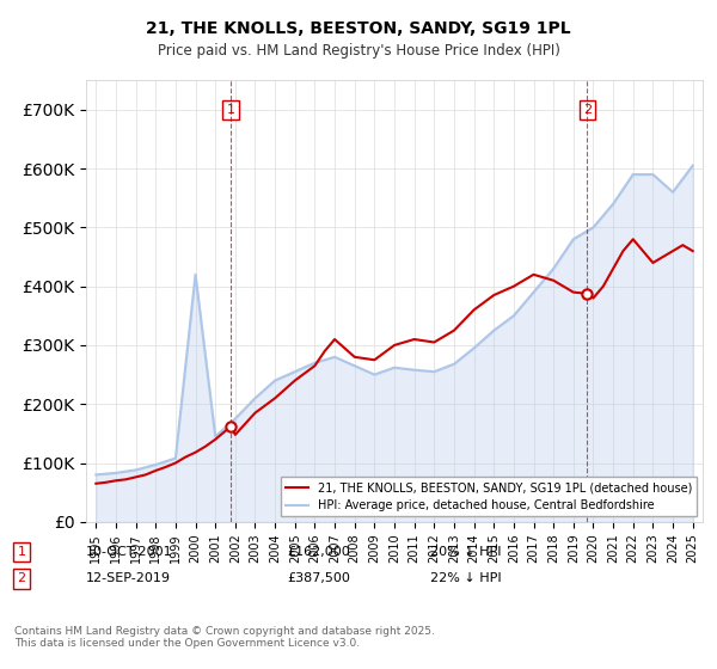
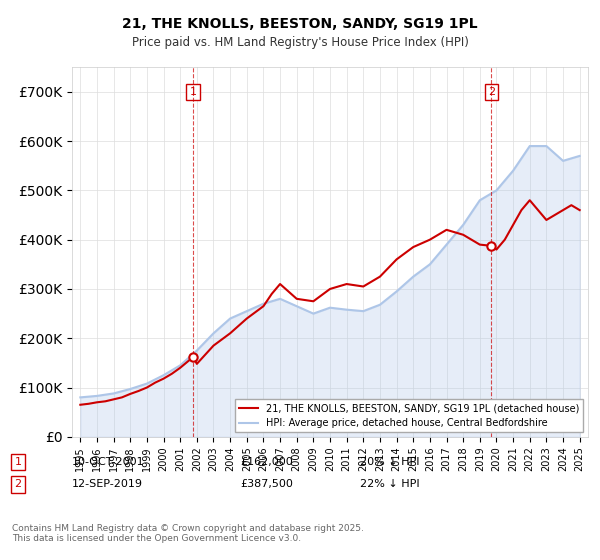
HPI: Average price, detached house, Central Bedfordshire/2000: £420K -> £125K
HPI: Average price, detached house, Central Bedfordshire/2025: £605K -> £570K
